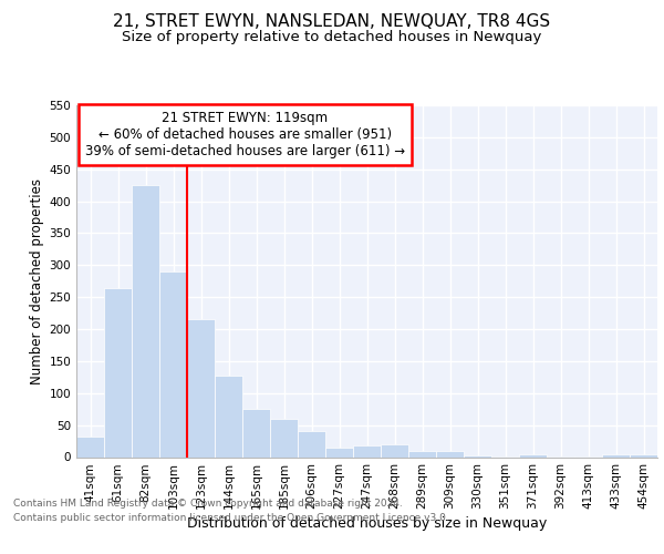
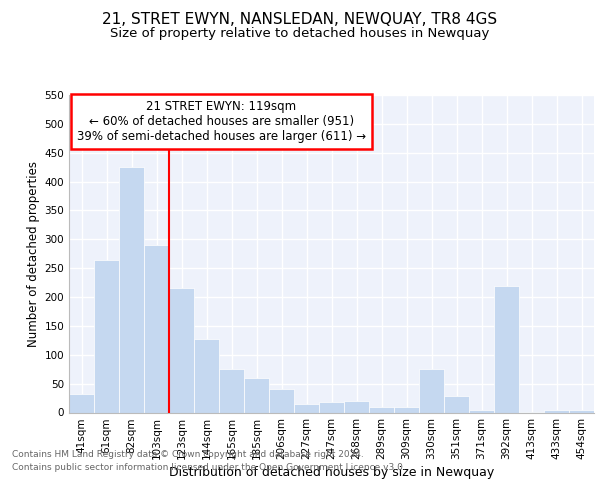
330sqm: 3 -> 76
351sqm: 1 -> 28
392sqm: 1 -> 220
